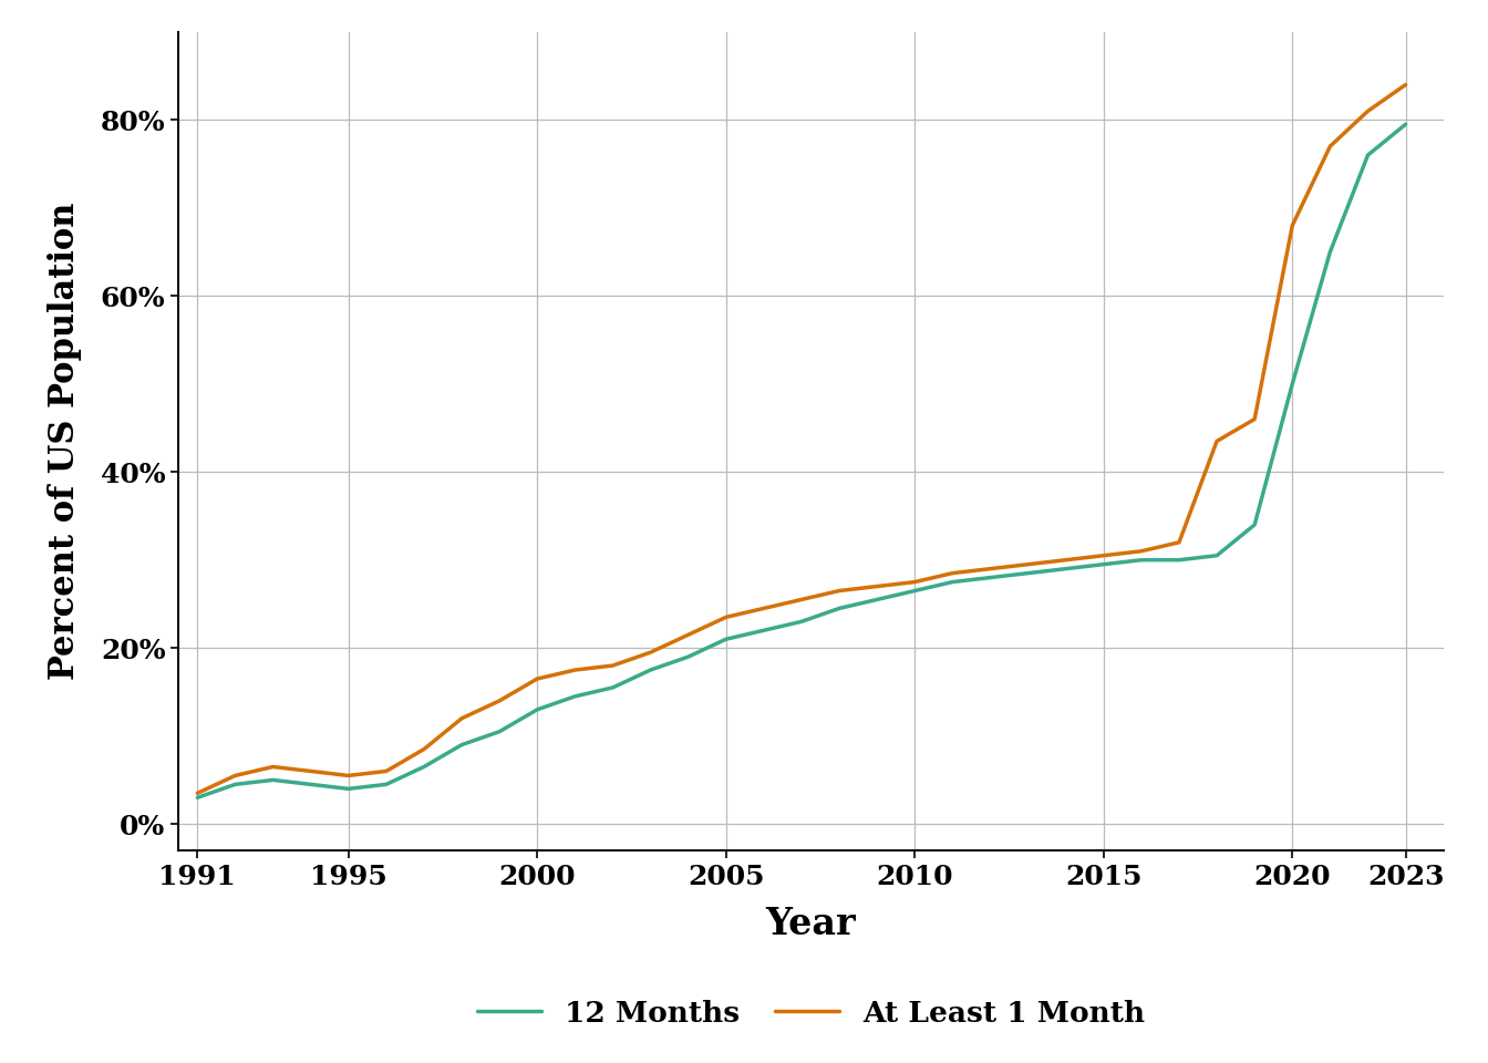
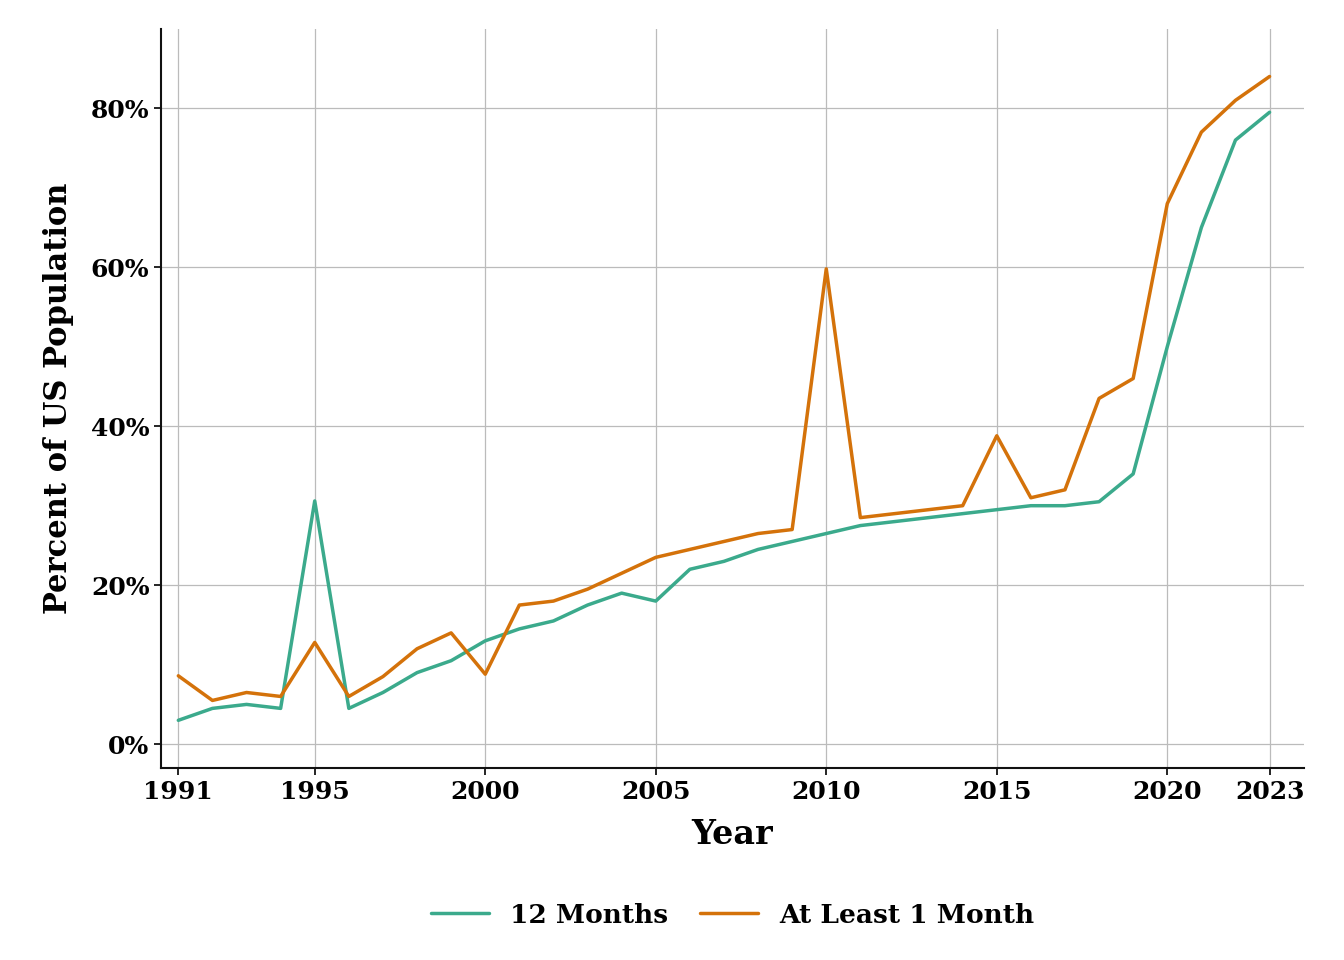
At Least 1 Month/1991: 3.5% -> 8.6%
12 Months/1995: 4.0% -> 30.6%
At Least 1 Month/1995: 5.5% -> 12.8%
At Least 1 Month/2000: 16.5% -> 8.8%
12 Months/2005: 21.0% -> 18.0%
At Least 1 Month/2010: 27.5% -> 59.8%
At Least 1 Month/2015: 30.5% -> 38.8%
